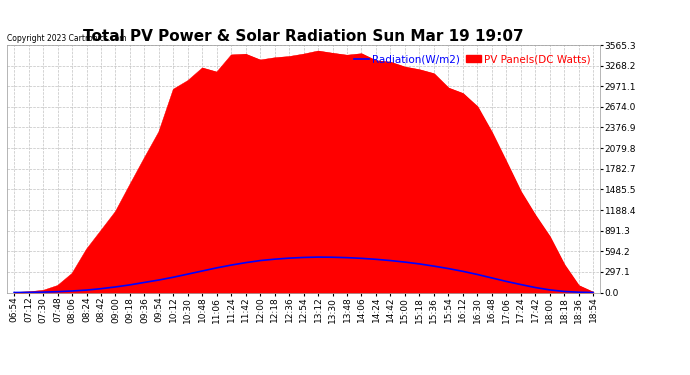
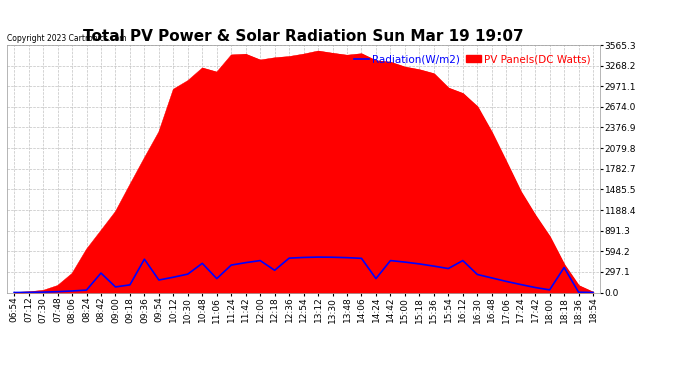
Radiation(W/m2)/08:42: 60 -> 280
Radiation(W/m2)/09:36: 140 -> 480
Radiation(W/m2)/10:48: 310 -> 420
Radiation(W/m2)/11:06: 360 -> 200
Radiation(W/m2)/12:18: 480 -> 320
Radiation(W/m2)/14:24: 480 -> 200
Radiation(W/m2)/16:12: 300 -> 460
Radiation(W/m2)/18:18: 20 -> 360
